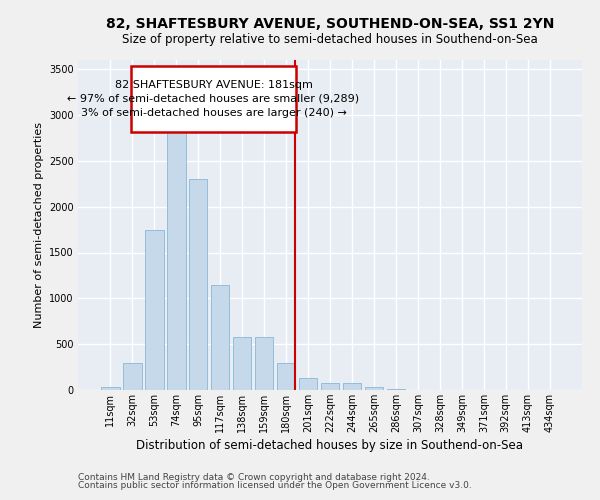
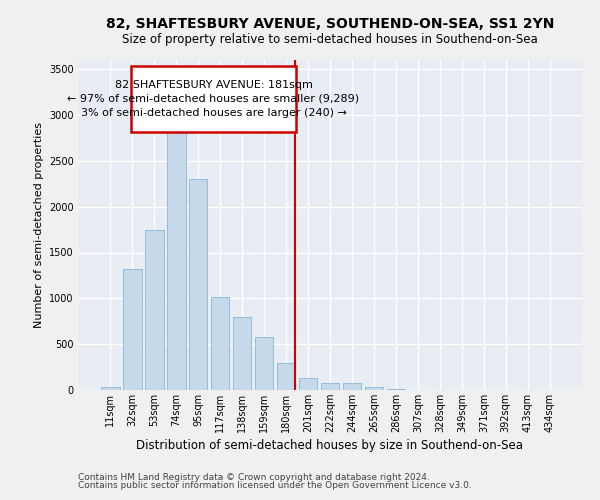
32sqm: 300 -> 1320
117sqm: 1150 -> 1020
138sqm: 580 -> 800
